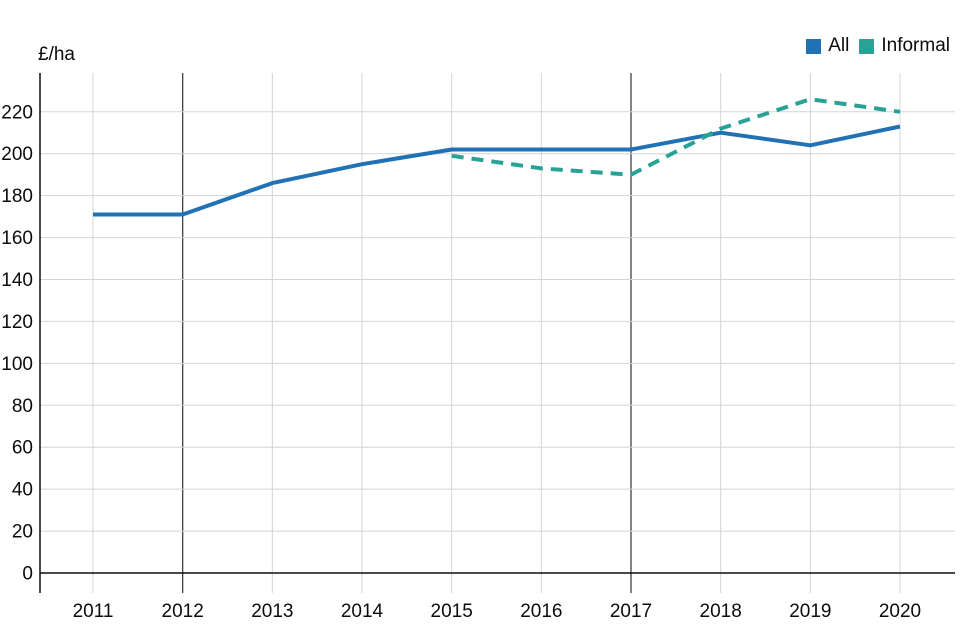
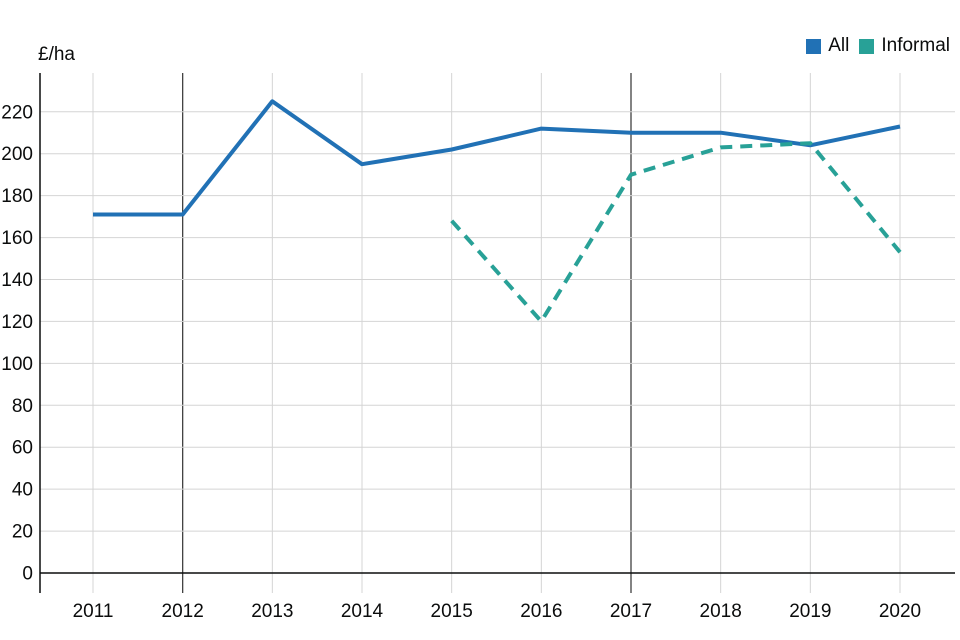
All/2013: 186 -> 225
Informal/2015: 199 -> 168
All/2016: 202 -> 212
Informal/2016: 193 -> 120
All/2017: 202 -> 210
Informal/2018: 212 -> 203
Informal/2019: 226 -> 205
Informal/2020: 220 -> 153
